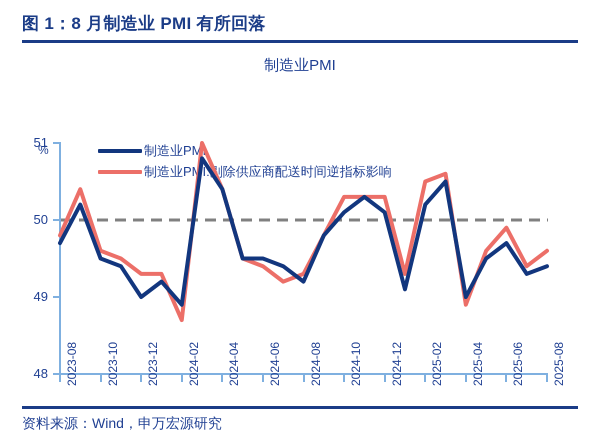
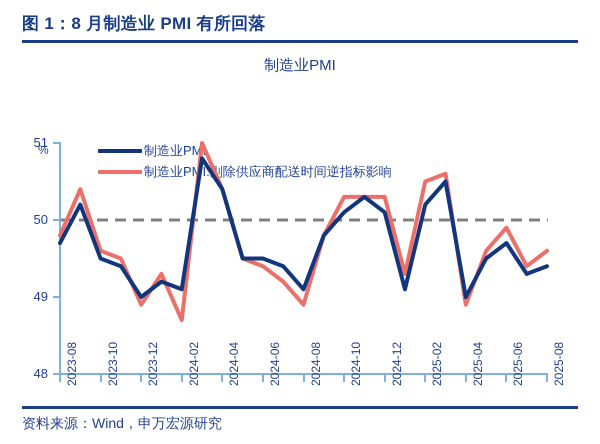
制造业PMI:剔除供应商配送时间逆指标影响/2023-12: 49.3 -> 48.9
制造业PMI/2024-02: 48.9 -> 49.1
制造业PMI/2024-08: 49.2 -> 49.1
制造业PMI:剔除供应商配送时间逆指标影响/2024-08: 49.3 -> 48.9
